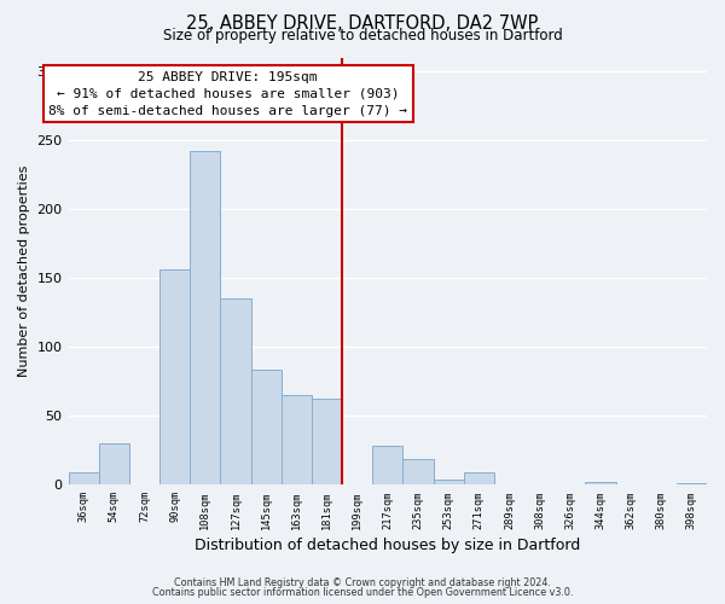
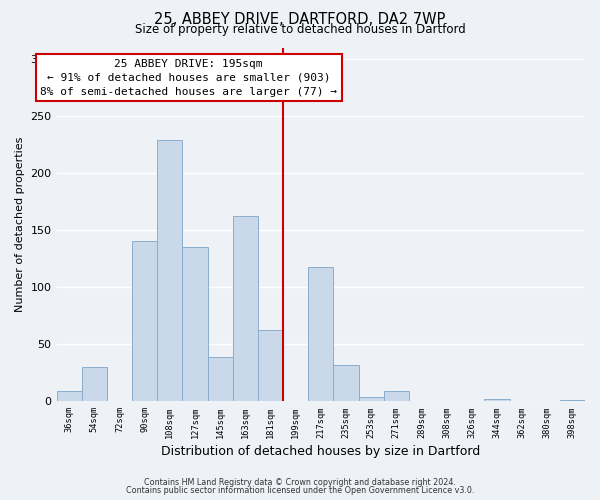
90sqm: 156 -> 140
108sqm: 242 -> 229
145sqm: 83 -> 39
163sqm: 65 -> 162
217sqm: 28 -> 118
235sqm: 19 -> 32
